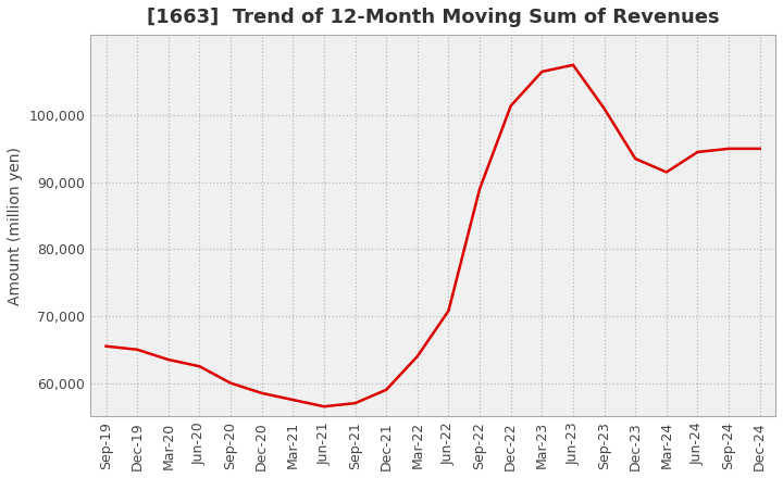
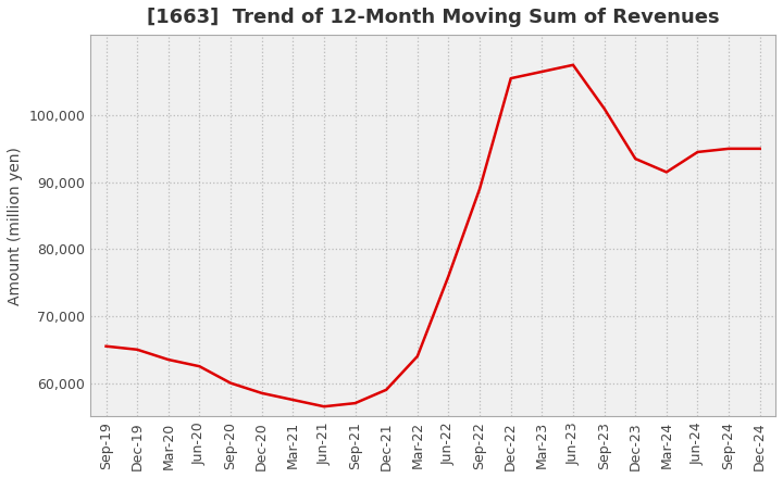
Jun-22: 70,800 -> 76,000
Dec-22: 101,400 -> 105,500
